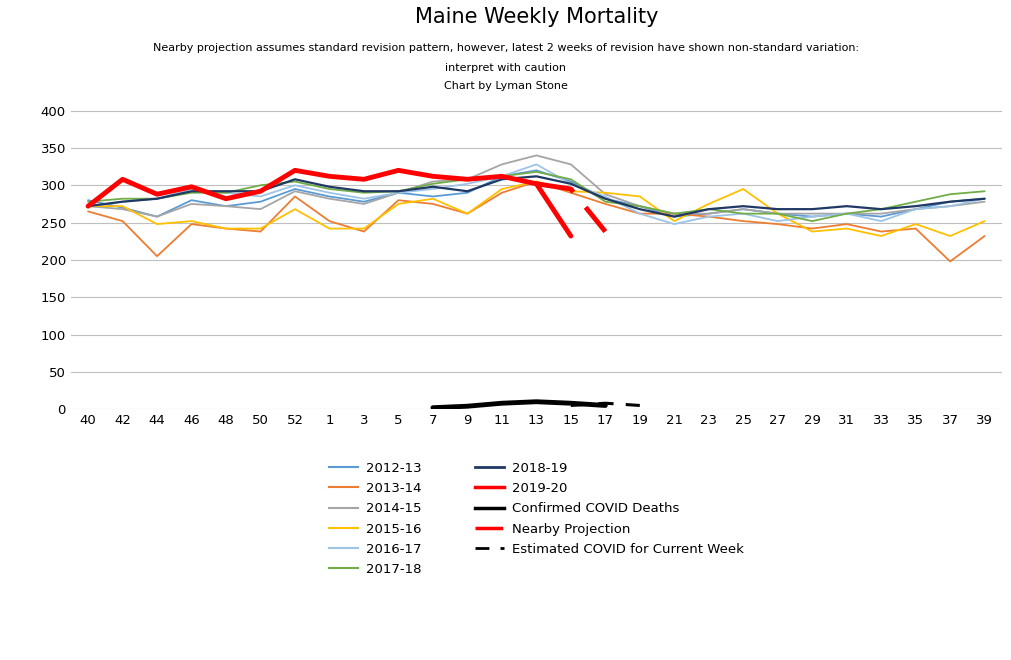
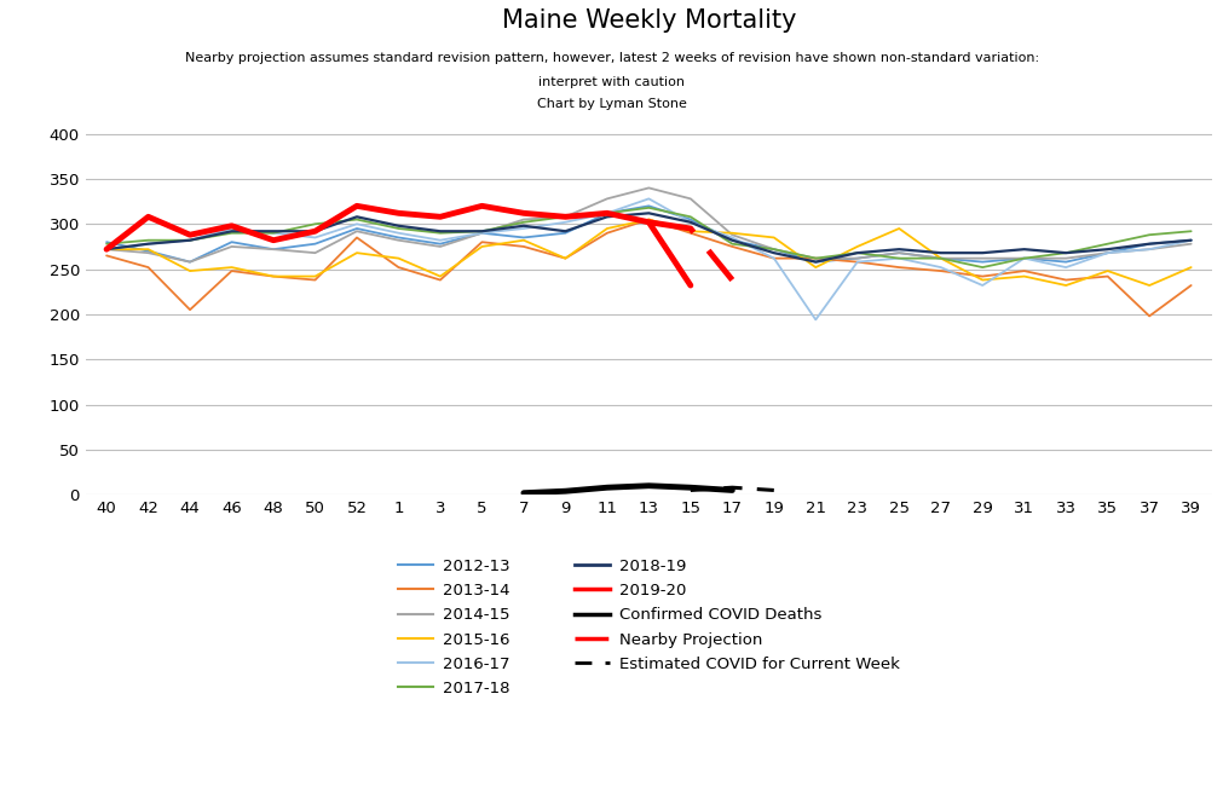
2015-16/1: 242 -> 262
2016-17/21: 248 -> 194
2016-17/29: 258 -> 232
